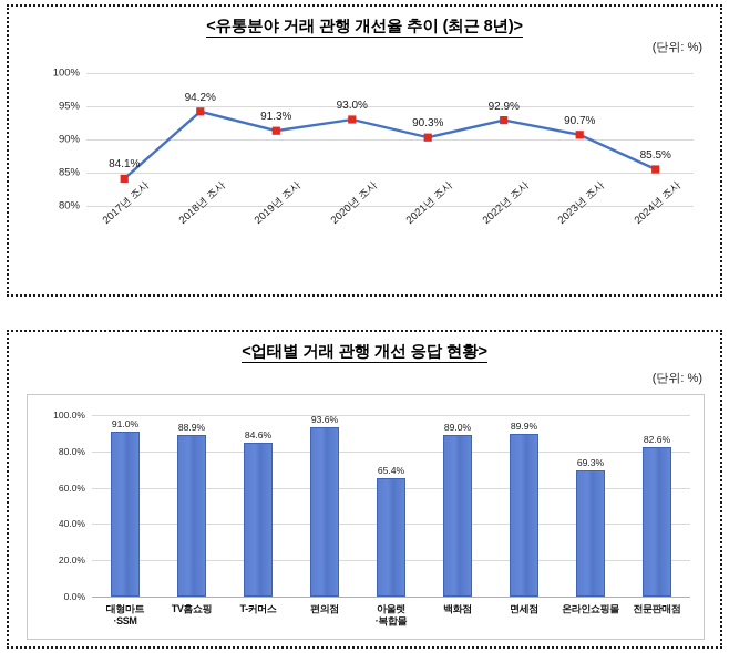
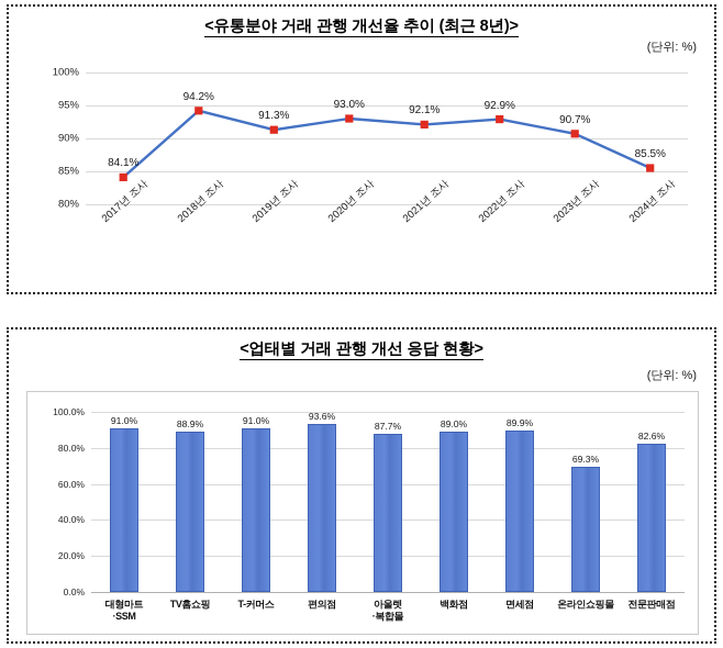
<유통분야 거래 관행 개선율 추이 (최근 8년)>/2021년 조사: 90.3% -> 92.1%
<업태별 거래 관행 개선 응답 현황>/T-커머스: 84.6% -> 91.0%
<업태별 거래 관행 개선 응답 현황>/아울렛 ·복합몰: 65.4% -> 87.7%
